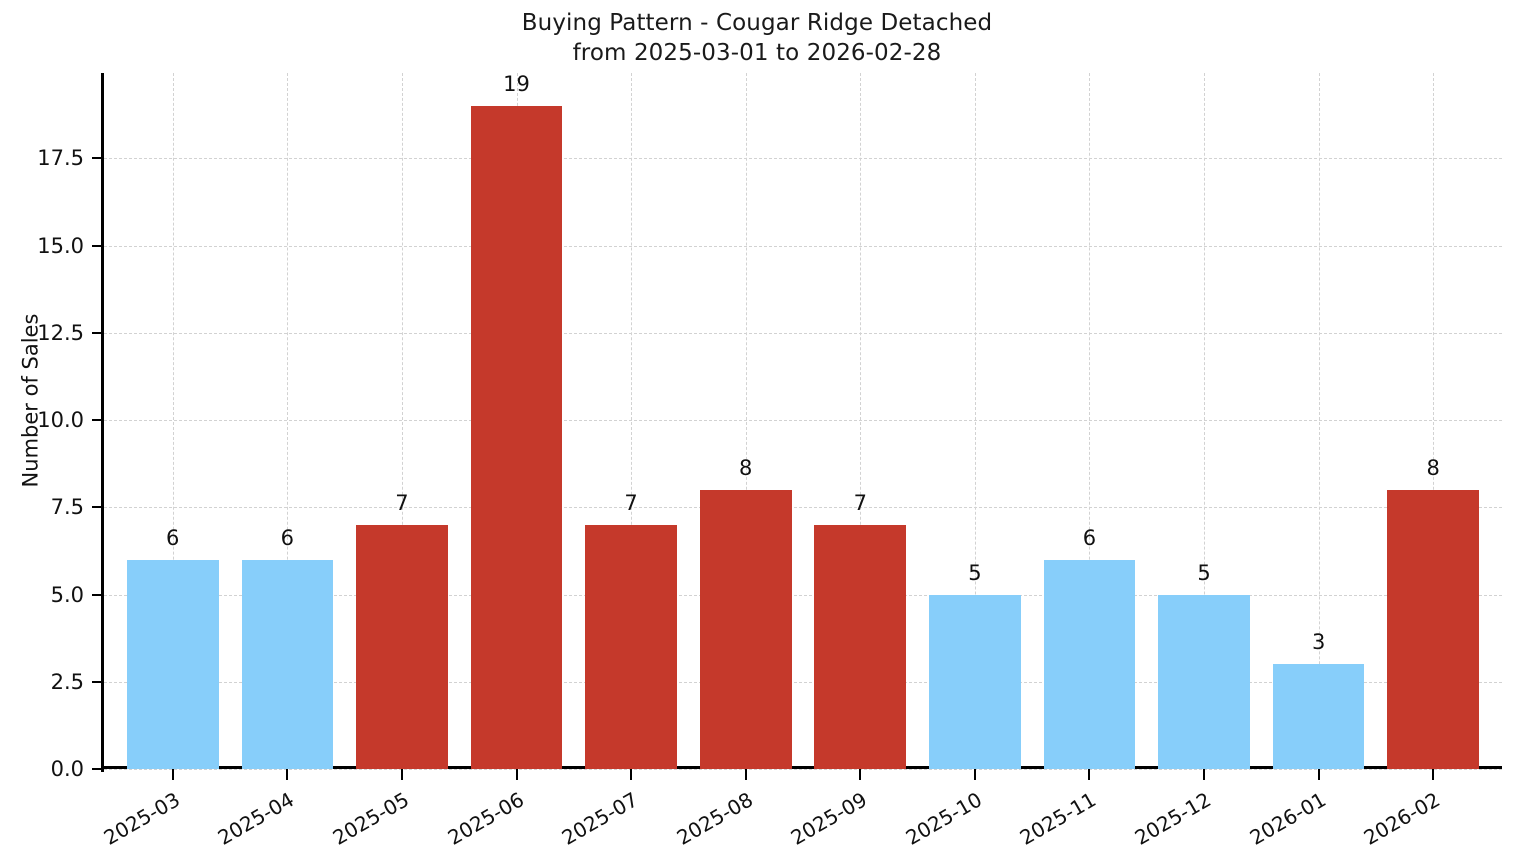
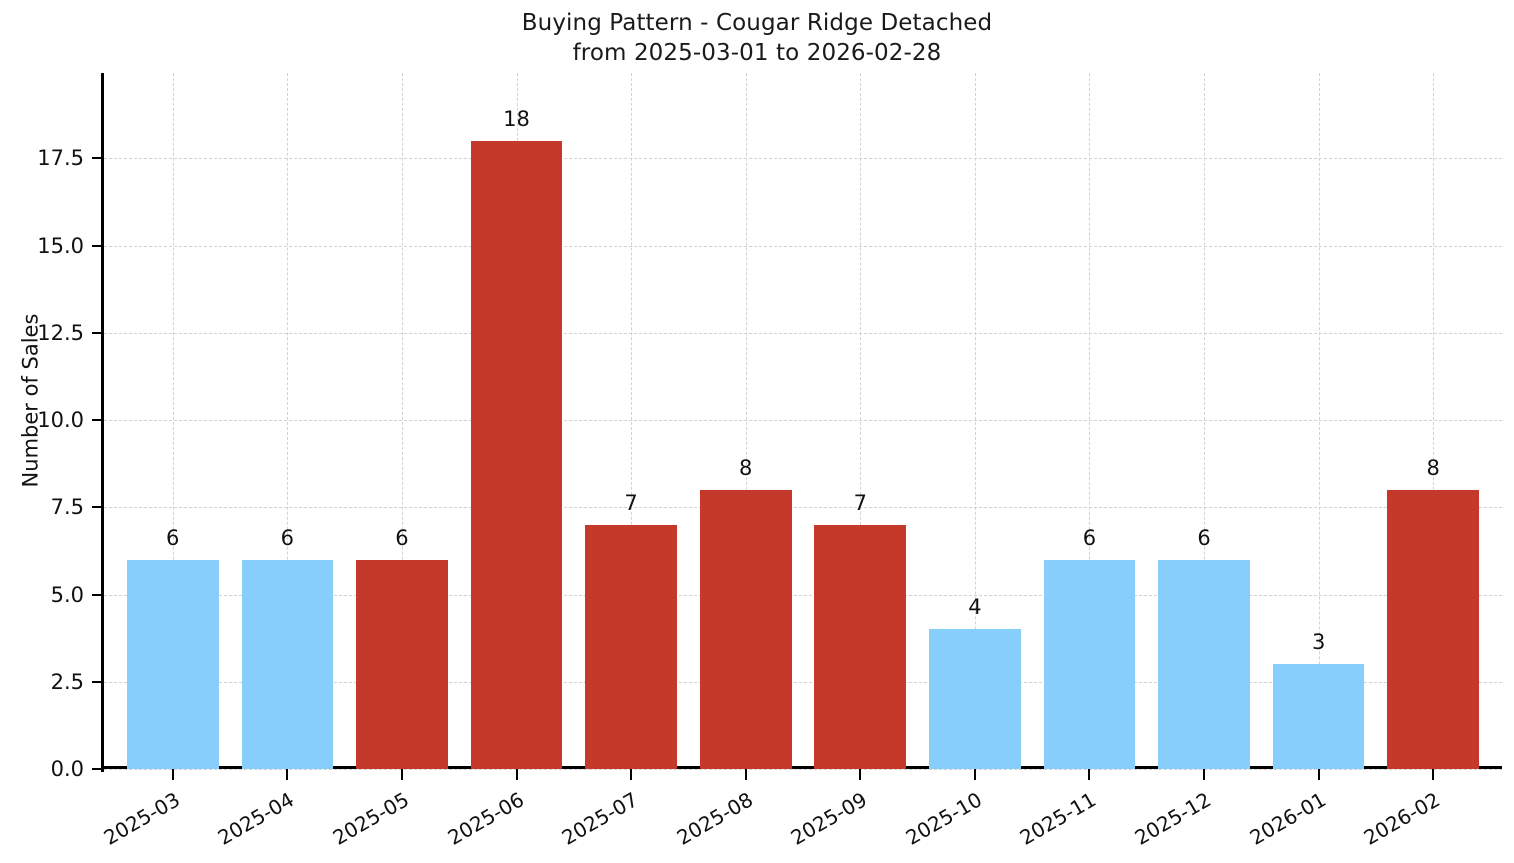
2025-05: 7 -> 6
2025-06: 19 -> 18
2025-10: 5 -> 4
2025-12: 5 -> 6
